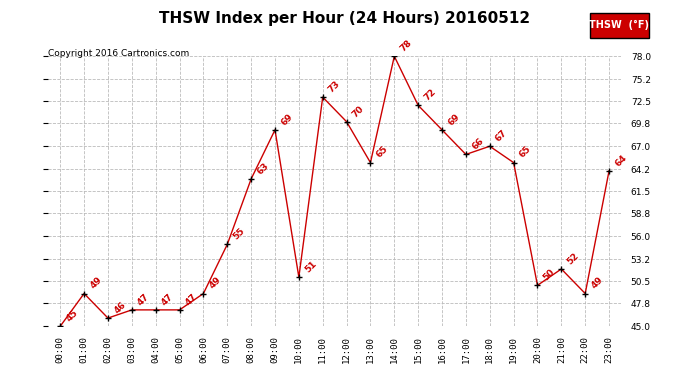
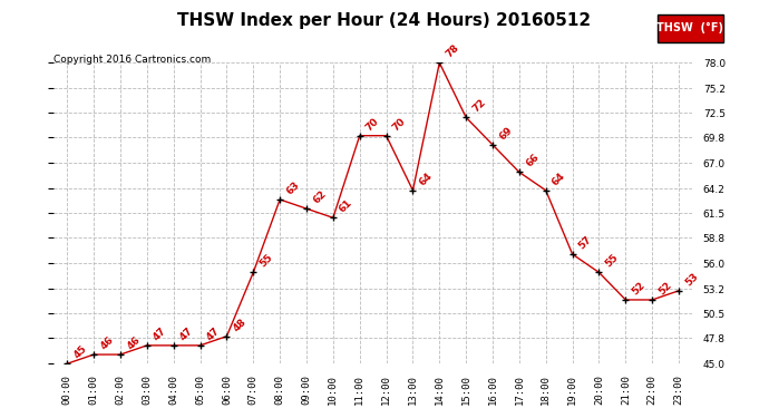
01:00: 49 -> 46
06:00: 49 -> 48
09:00: 69 -> 62
10:00: 51 -> 61
11:00: 73 -> 70
13:00: 65 -> 64
18:00: 67 -> 64
19:00: 65 -> 57
20:00: 50 -> 55
22:00: 49 -> 52
23:00: 64 -> 53
